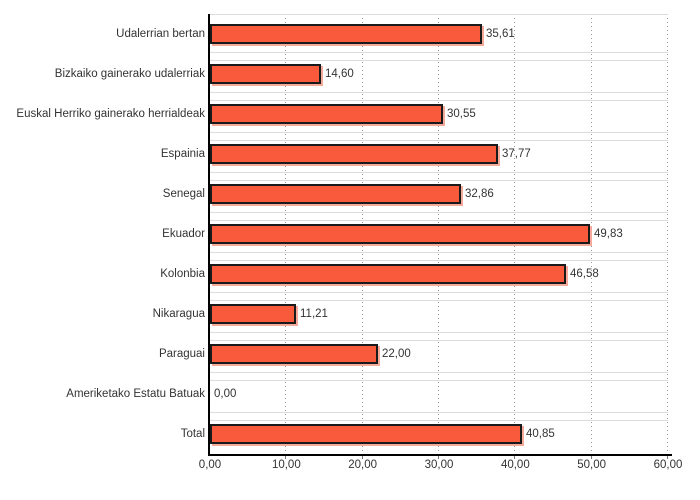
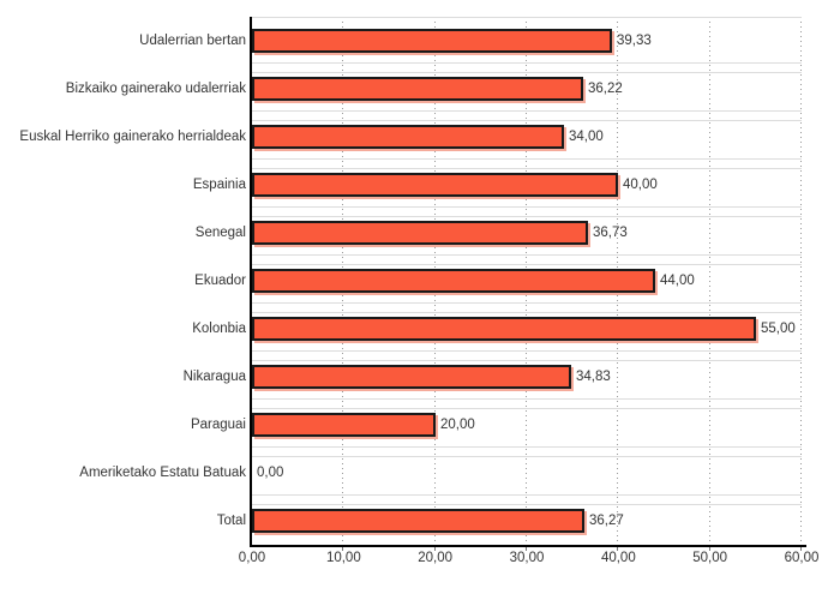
Udalerrian bertan: 35,61 -> 39,33
Bizkaiko gainerako udalerriak: 14,60 -> 36,22
Euskal Herriko gainerako herrialdeak: 30,55 -> 34,00
Espainia: 37,77 -> 40,00
Senegal: 32,86 -> 36,73
Ekuador: 49,83 -> 44,00
Kolonbia: 46,58 -> 55,00
Nikaragua: 11,21 -> 34,83
Paraguai: 22,00 -> 20,00
Total: 40,85 -> 36,27
